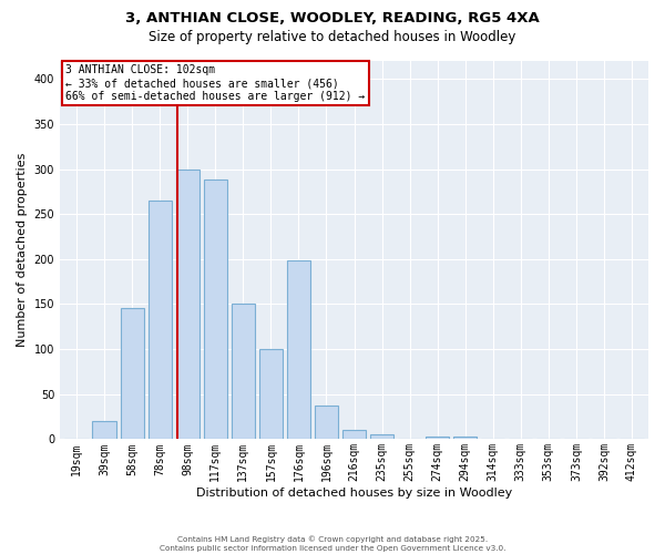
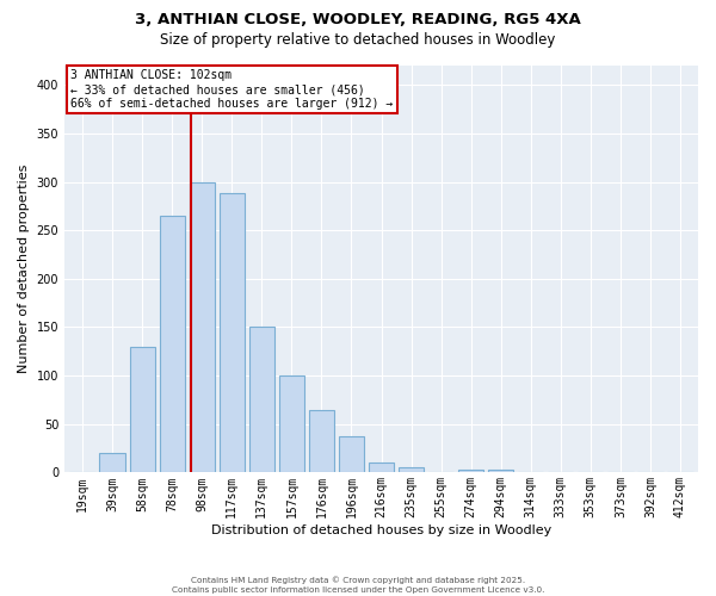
58sqm: 146 -> 130
176sqm: 198 -> 65
